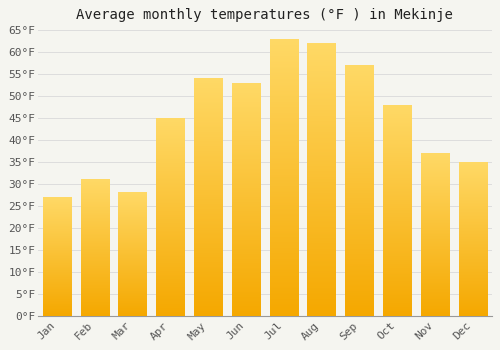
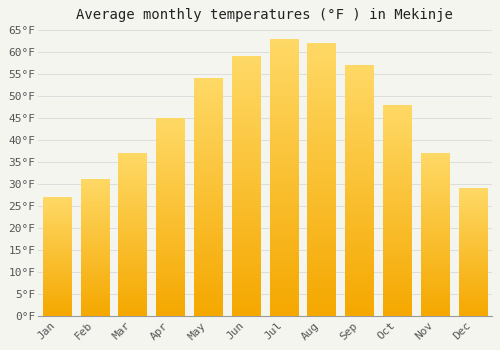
Mar: 28°F -> 37°F
Jun: 53°F -> 59°F
Dec: 35°F -> 29°F
